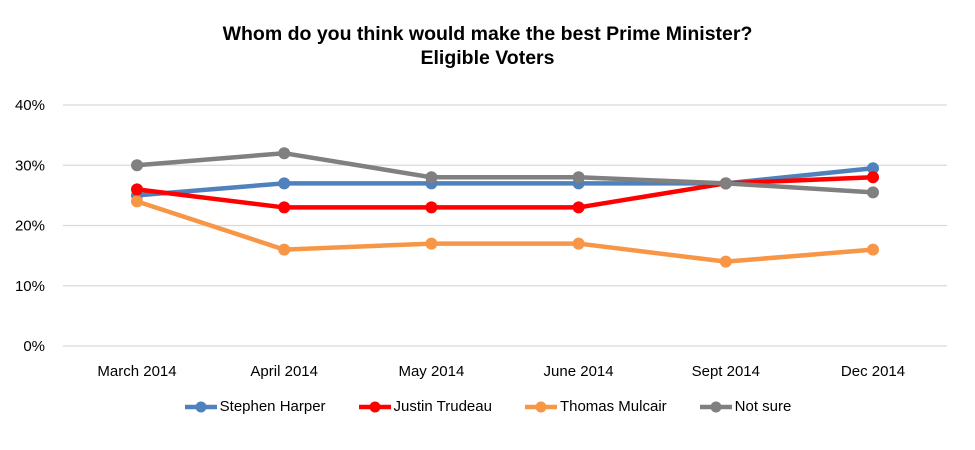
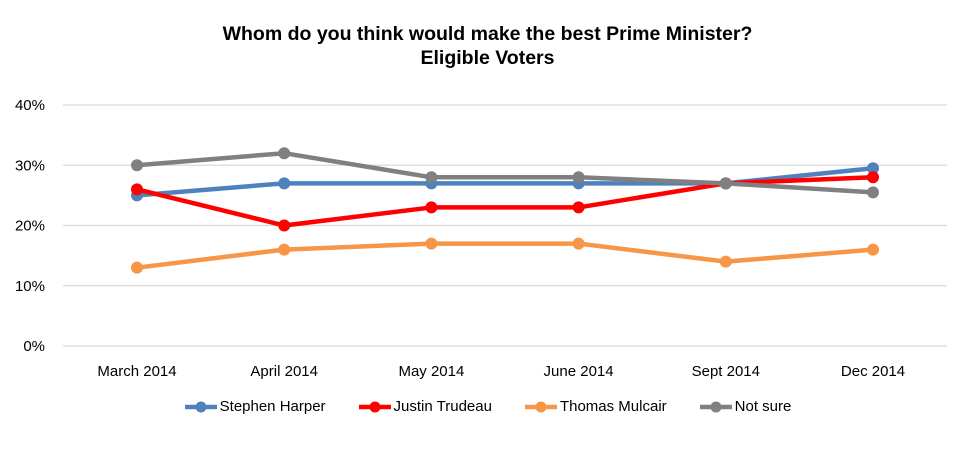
Thomas Mulcair/March 2014: 24% -> 13%
Justin Trudeau/April 2014: 23% -> 20%
